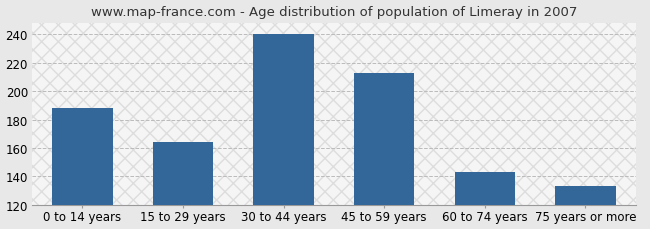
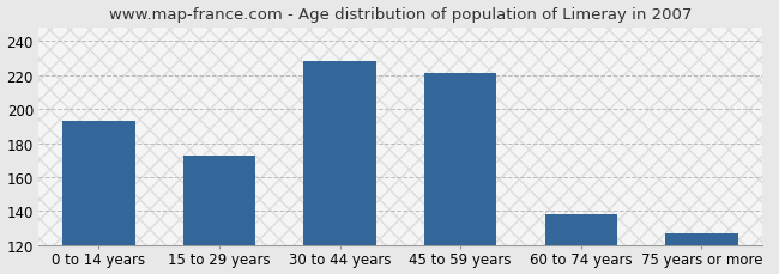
0 to 14 years: 188 -> 193
15 to 29 years: 164 -> 173
30 to 44 years: 240 -> 228
45 to 59 years: 213 -> 221
60 to 74 years: 143 -> 138
75 years or more: 133 -> 127
